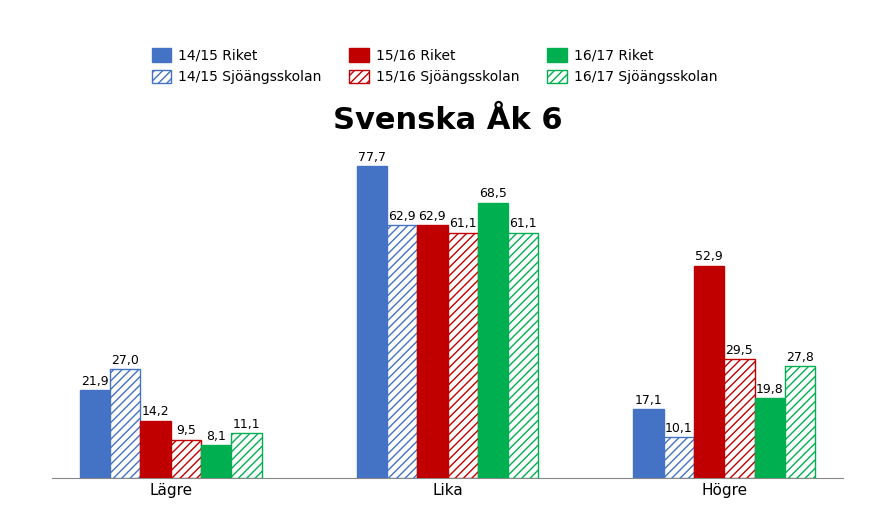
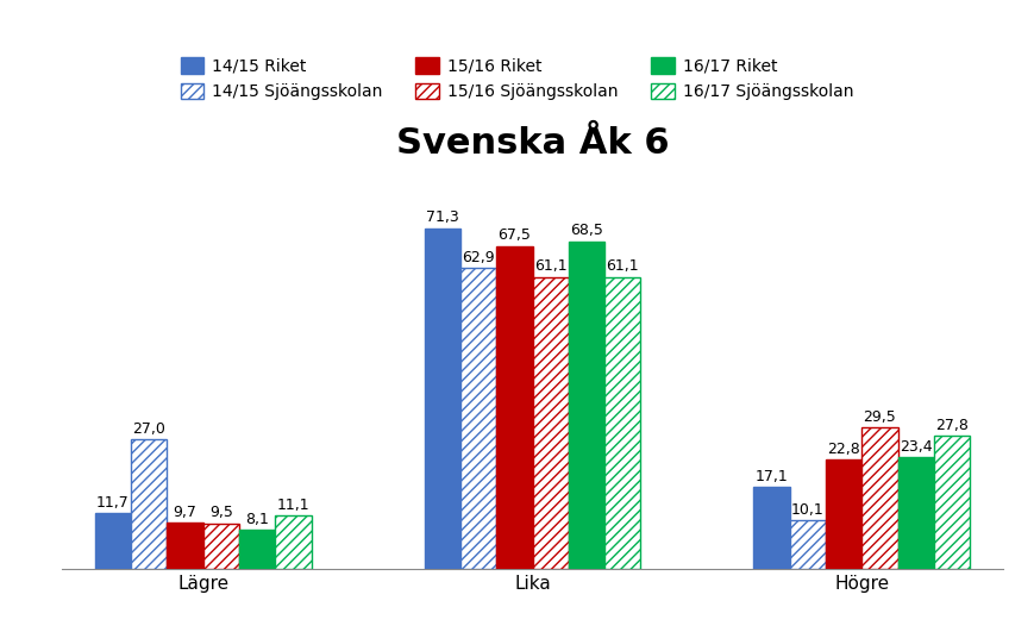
14/15 Riket/Lägre: 21,9 -> 11,7
15/16 Riket/Lägre: 14,2 -> 9,7
14/15 Riket/Lika: 77,7 -> 71,3
15/16 Riket/Lika: 62,9 -> 67,5
15/16 Riket/Högre: 52,9 -> 22,8
16/17 Riket/Högre: 19,8 -> 23,4
